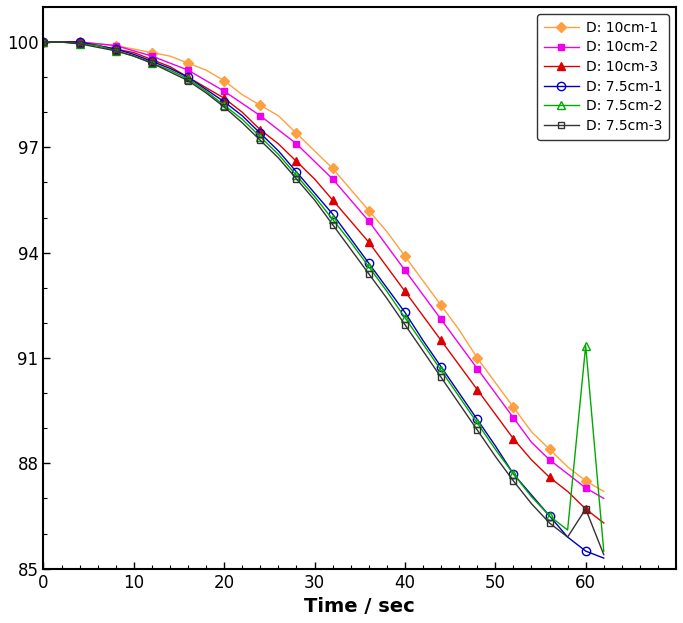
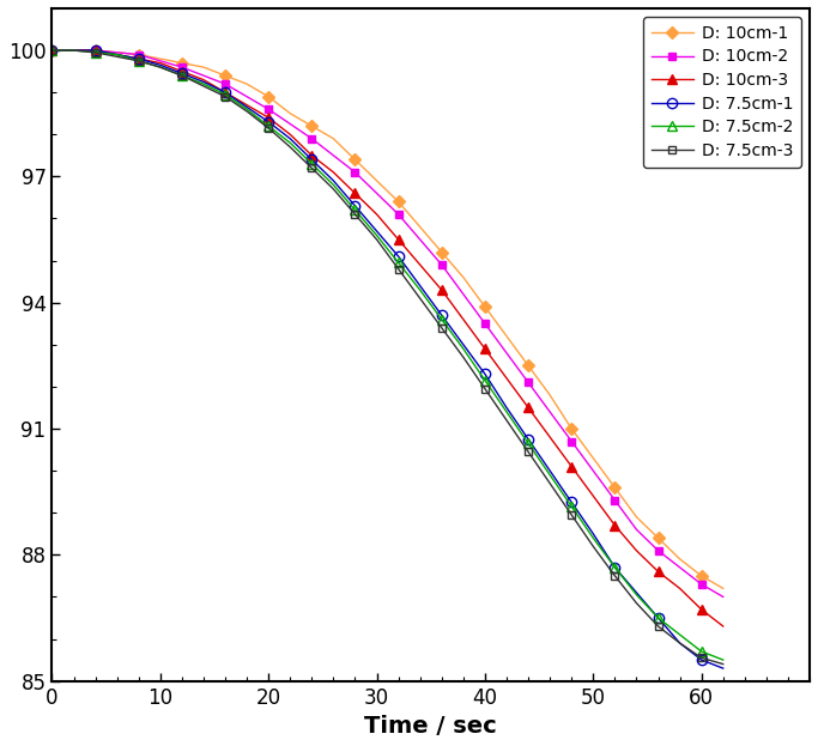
D: 7.5cm-2/60: 91.35 -> 85.70
D: 7.5cm-3/60: 86.70 -> 85.55
